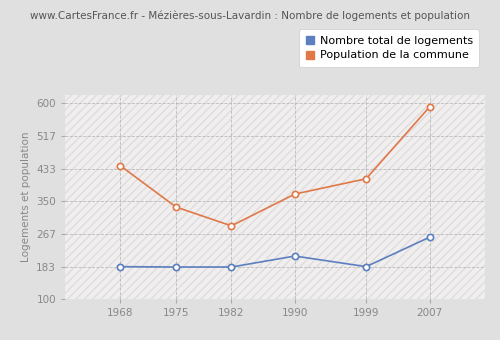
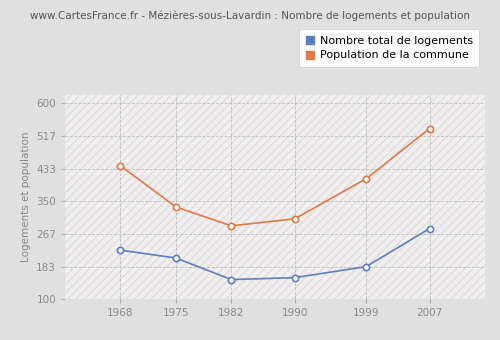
Nombre total de logements/1968: 183 -> 225
Nombre total de logements/1975: 182 -> 205
Nombre total de logements/1982: 182 -> 150
Nombre total de logements/1990: 210 -> 155
Population de la commune/1990: 368 -> 305
Nombre total de logements/2007: 258 -> 280
Population de la commune/2007: 590 -> 535
